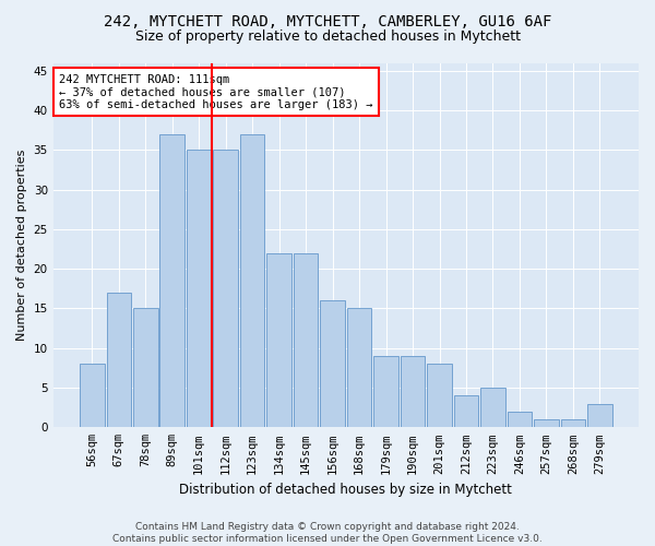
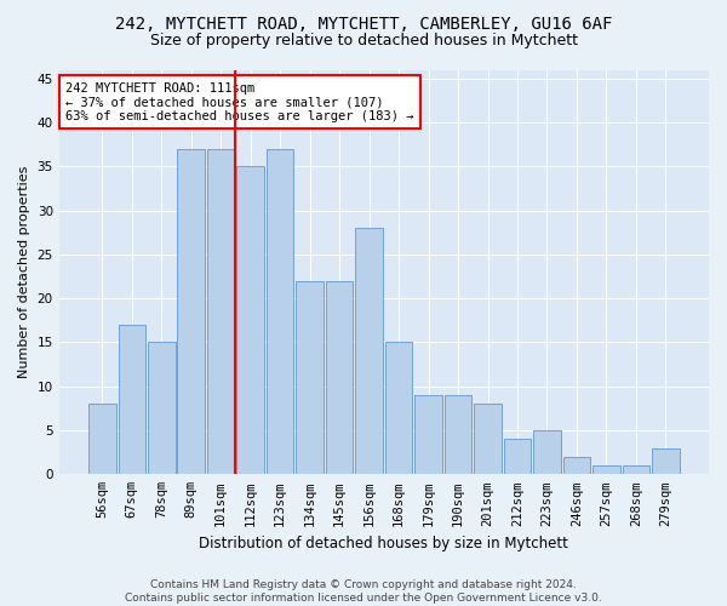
101sqm: 35 -> 37
156sqm: 16 -> 28
